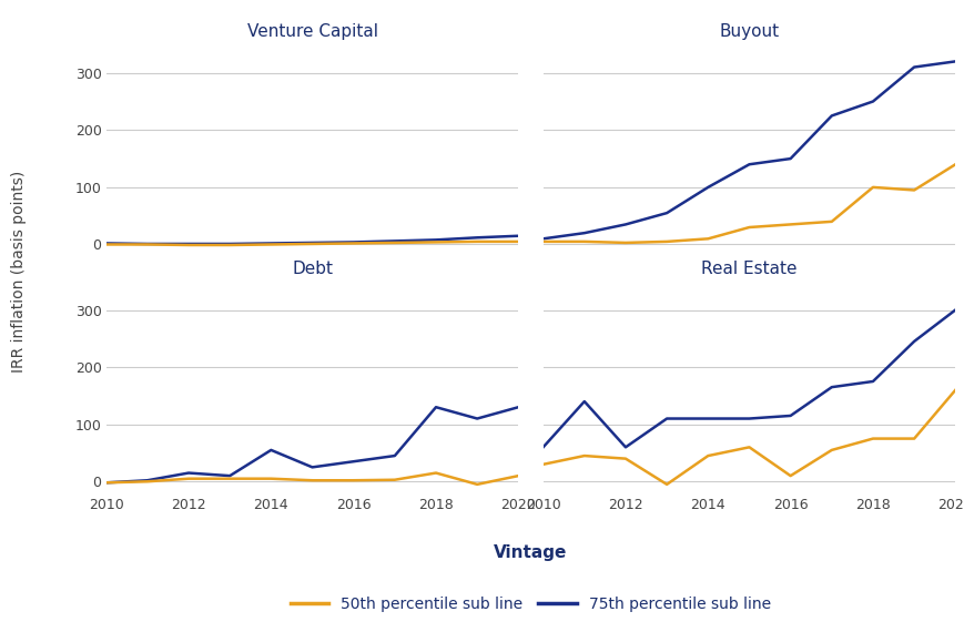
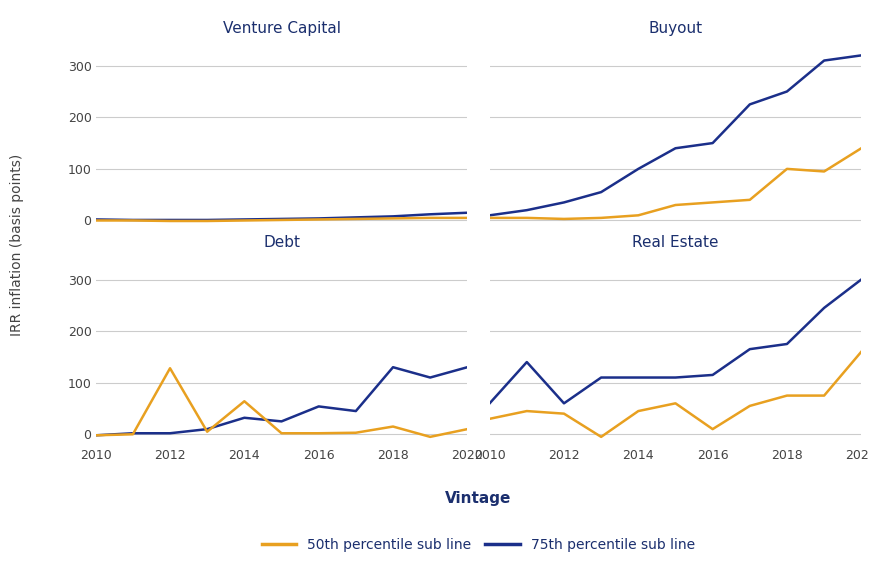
Debt/50th percentile sub line/2012: 5 -> 128
Debt/75th percentile sub line/2012: 15 -> 2
Debt/50th percentile sub line/2014: 5 -> 64
Debt/75th percentile sub line/2014: 55 -> 32
Debt/75th percentile sub line/2016: 35 -> 54
